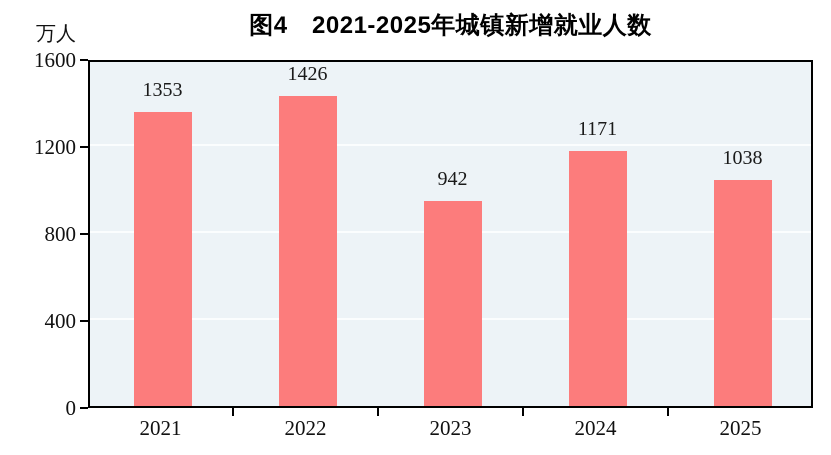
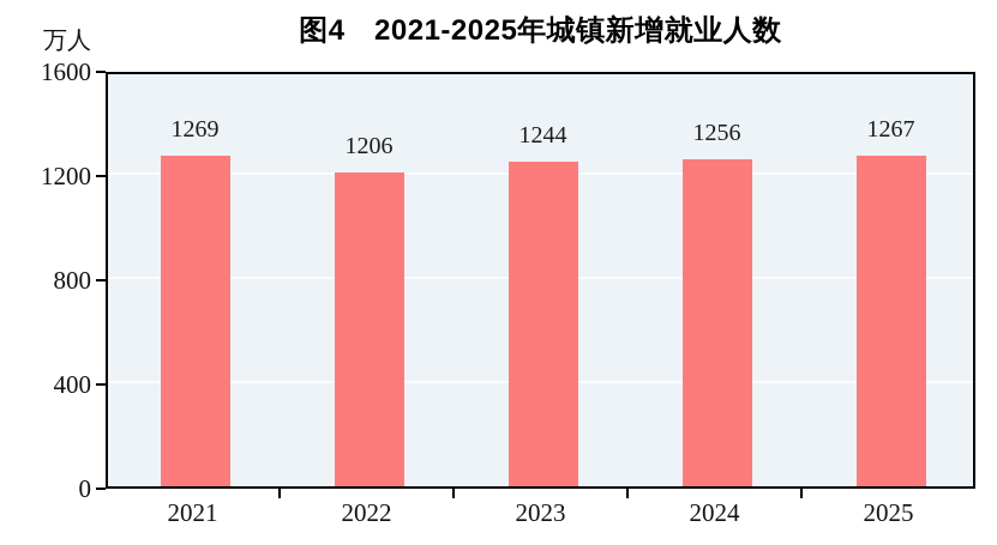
2021: 1353 -> 1269
2022: 1426 -> 1206
2023: 942 -> 1244
2024: 1171 -> 1256
2025: 1038 -> 1267
